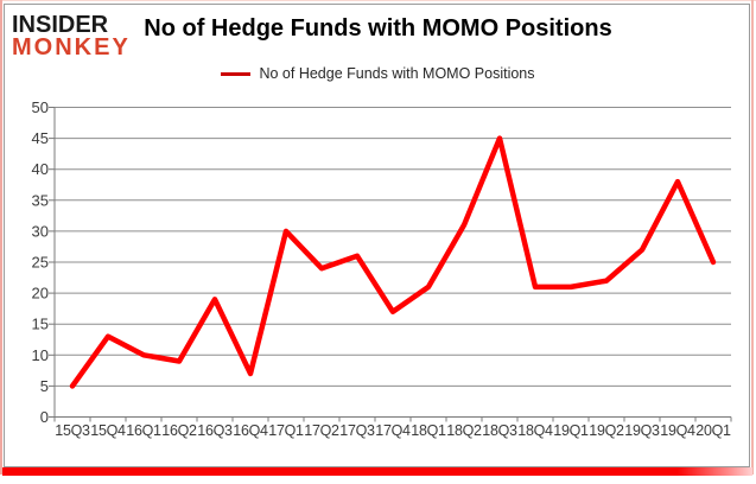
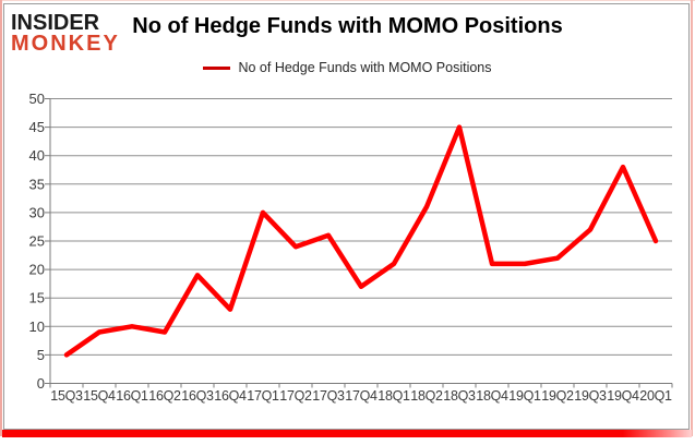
15Q4: 13 -> 9
16Q4: 7 -> 13
